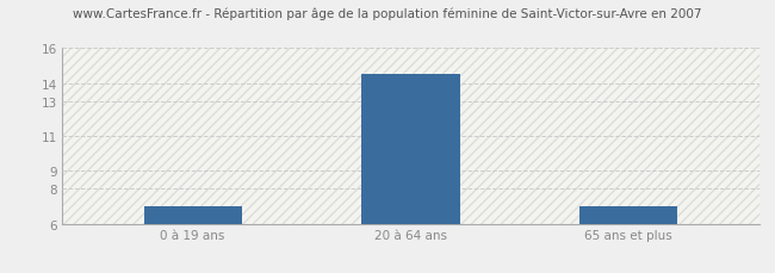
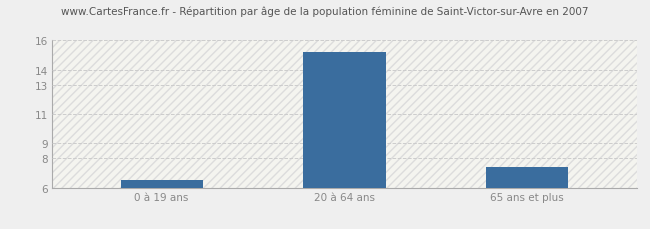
0 à 19 ans: 7.0 -> 6.5
20 à 64 ans: 14.5 -> 15.2
65 ans et plus: 7.0 -> 7.4
